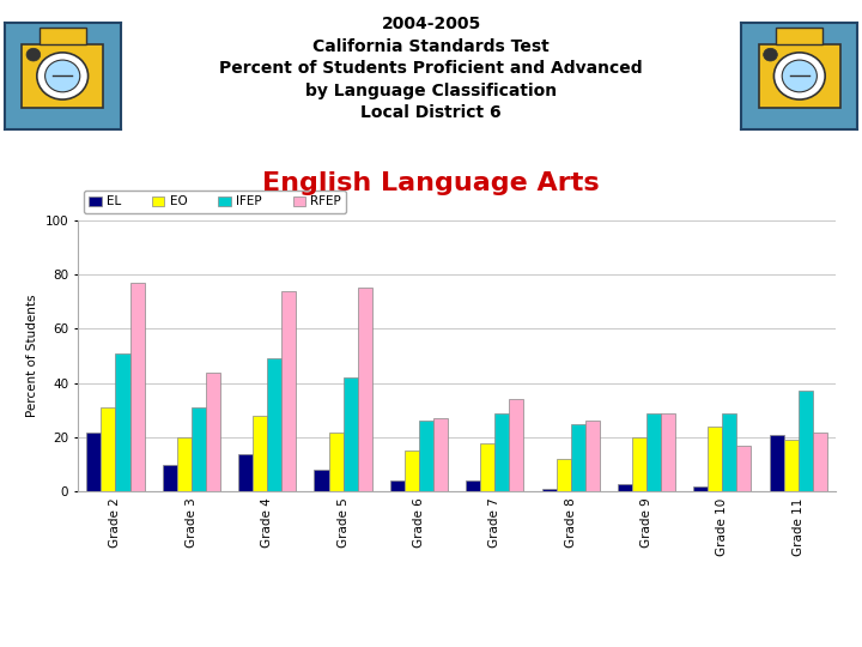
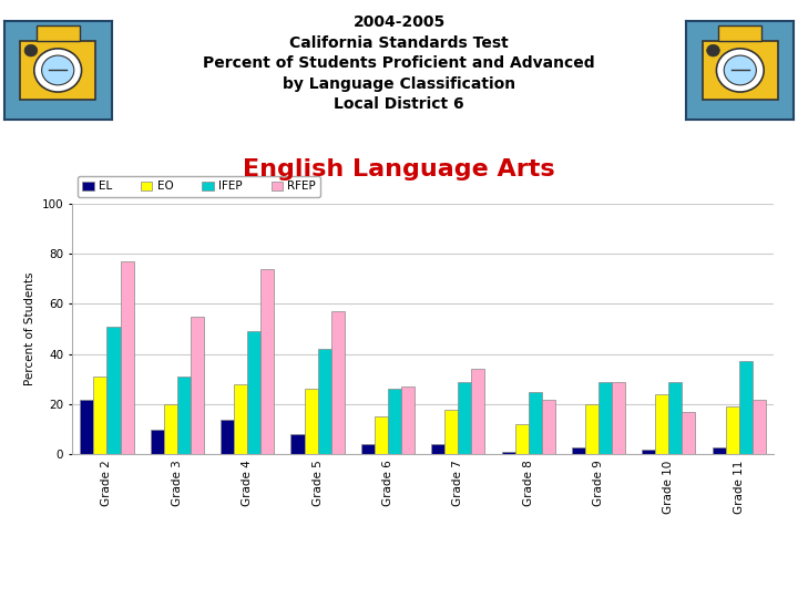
RFEP/Grade 3: 44 -> 55
EO/Grade 5: 22 -> 26
RFEP/Grade 5: 75 -> 57
RFEP/Grade 8: 26 -> 22
EL/Grade 11: 21 -> 3
